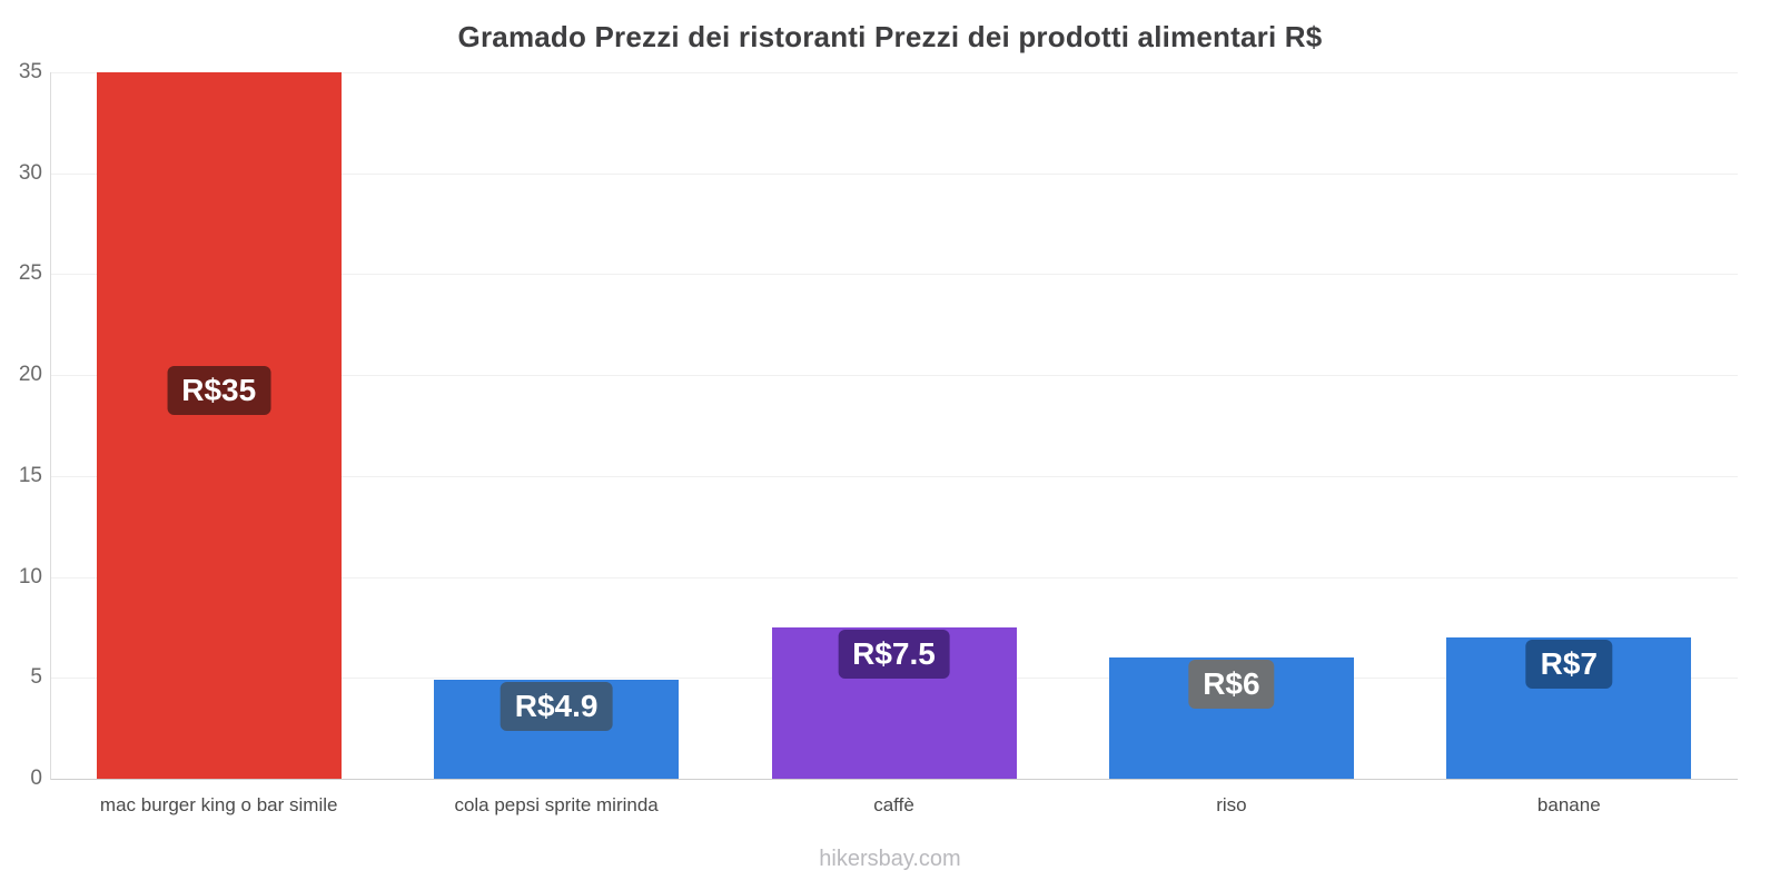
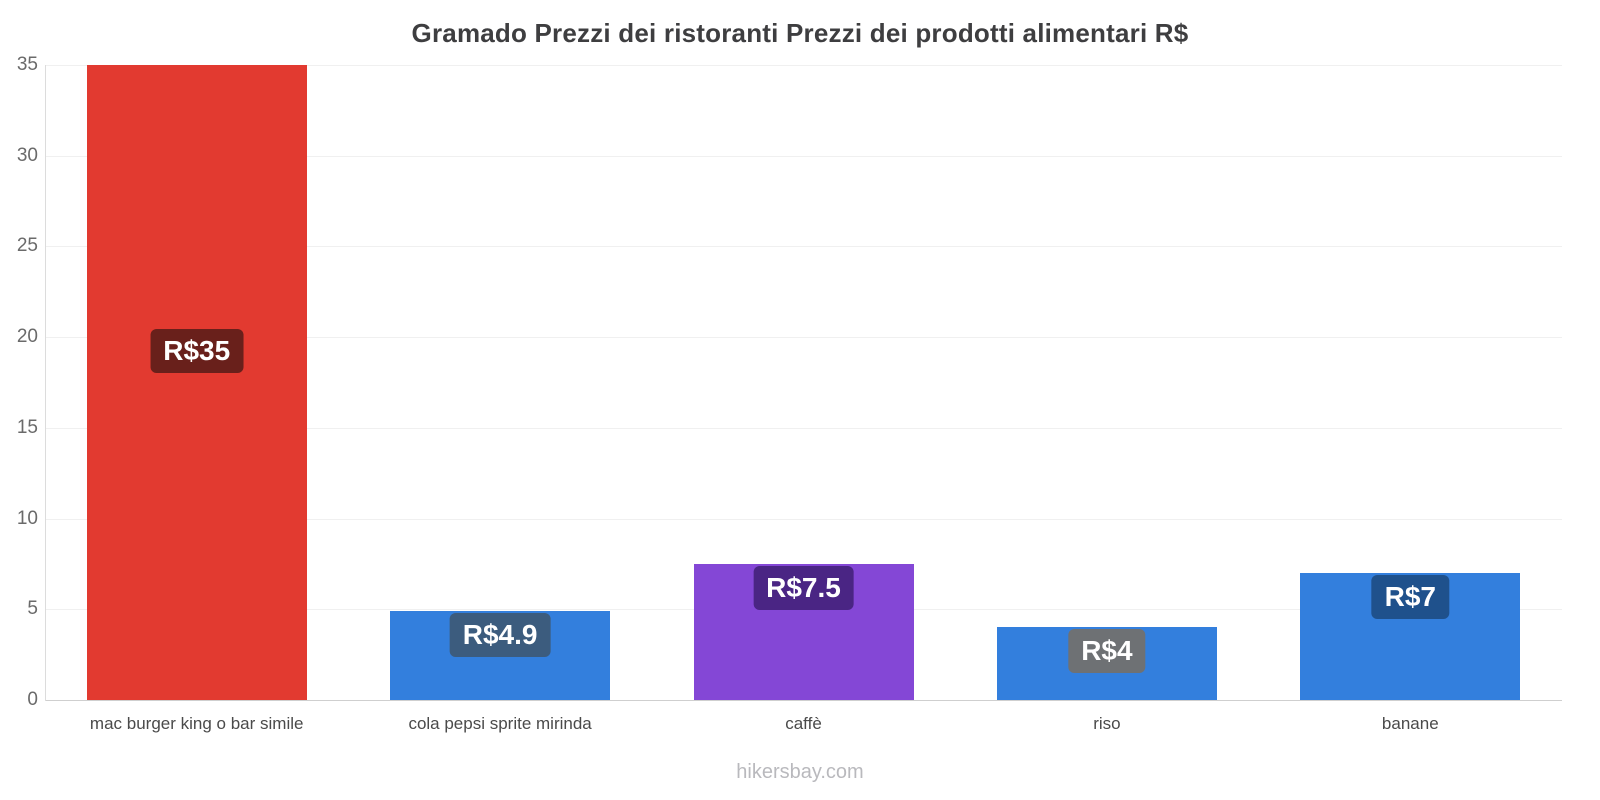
riso: 6 -> 4
